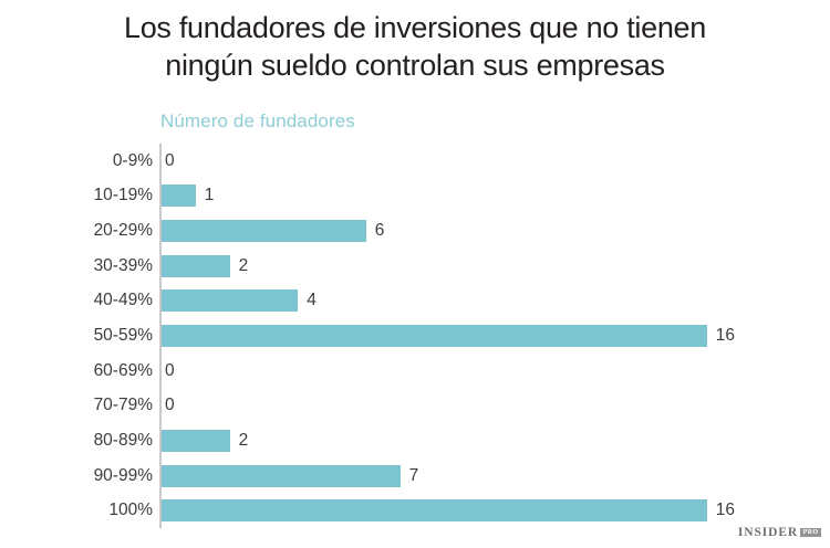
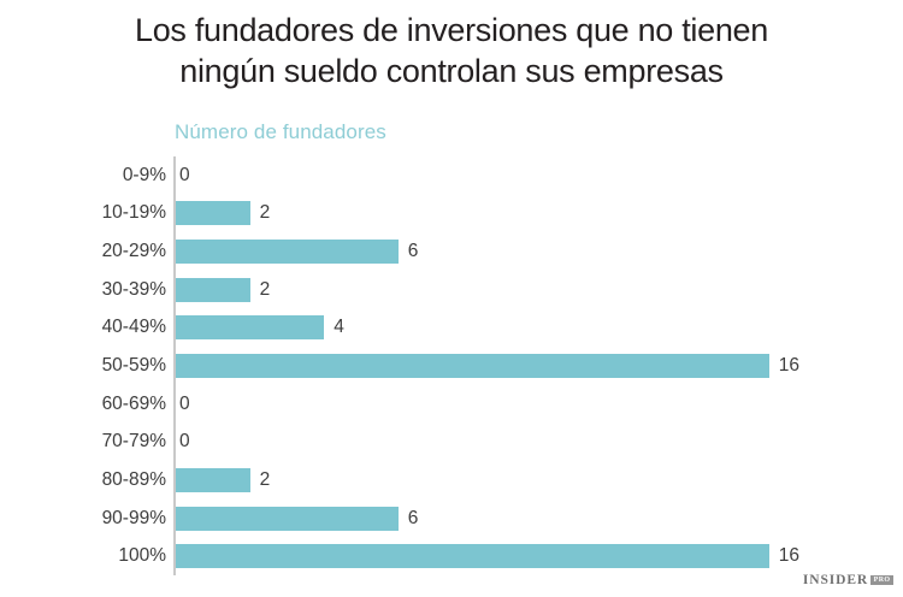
10-19%: 1 -> 2
90-99%: 7 -> 6
